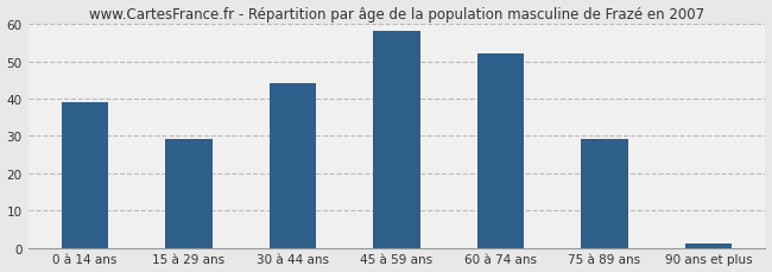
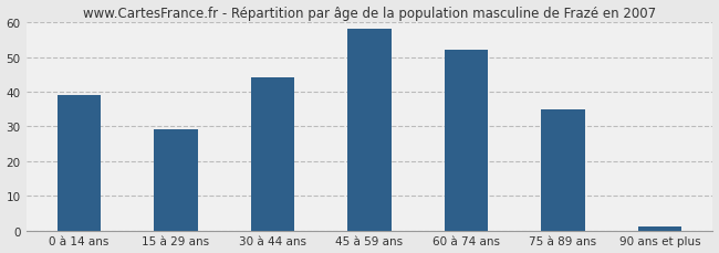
75 à 89 ans: 29 -> 35
